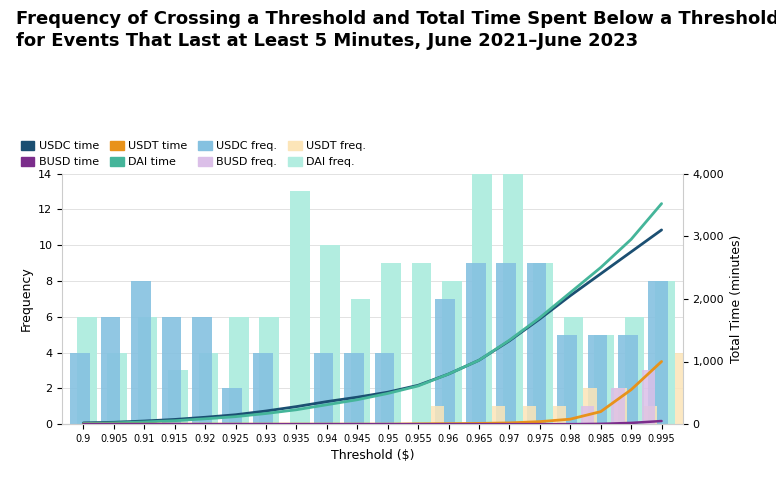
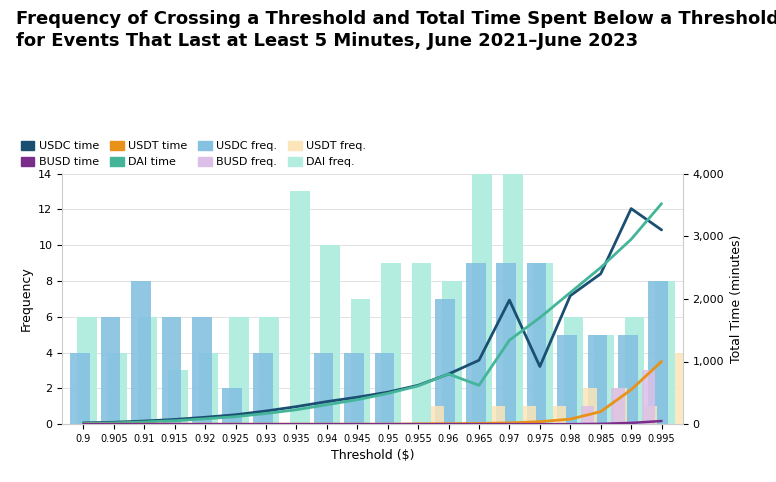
DAI time/0.965: 1,020 -> 620
USDC time/0.97: 1,330 -> 1,980
USDC time/0.975: 1,680 -> 920
USDC time/0.99: 2,750 -> 3,440
